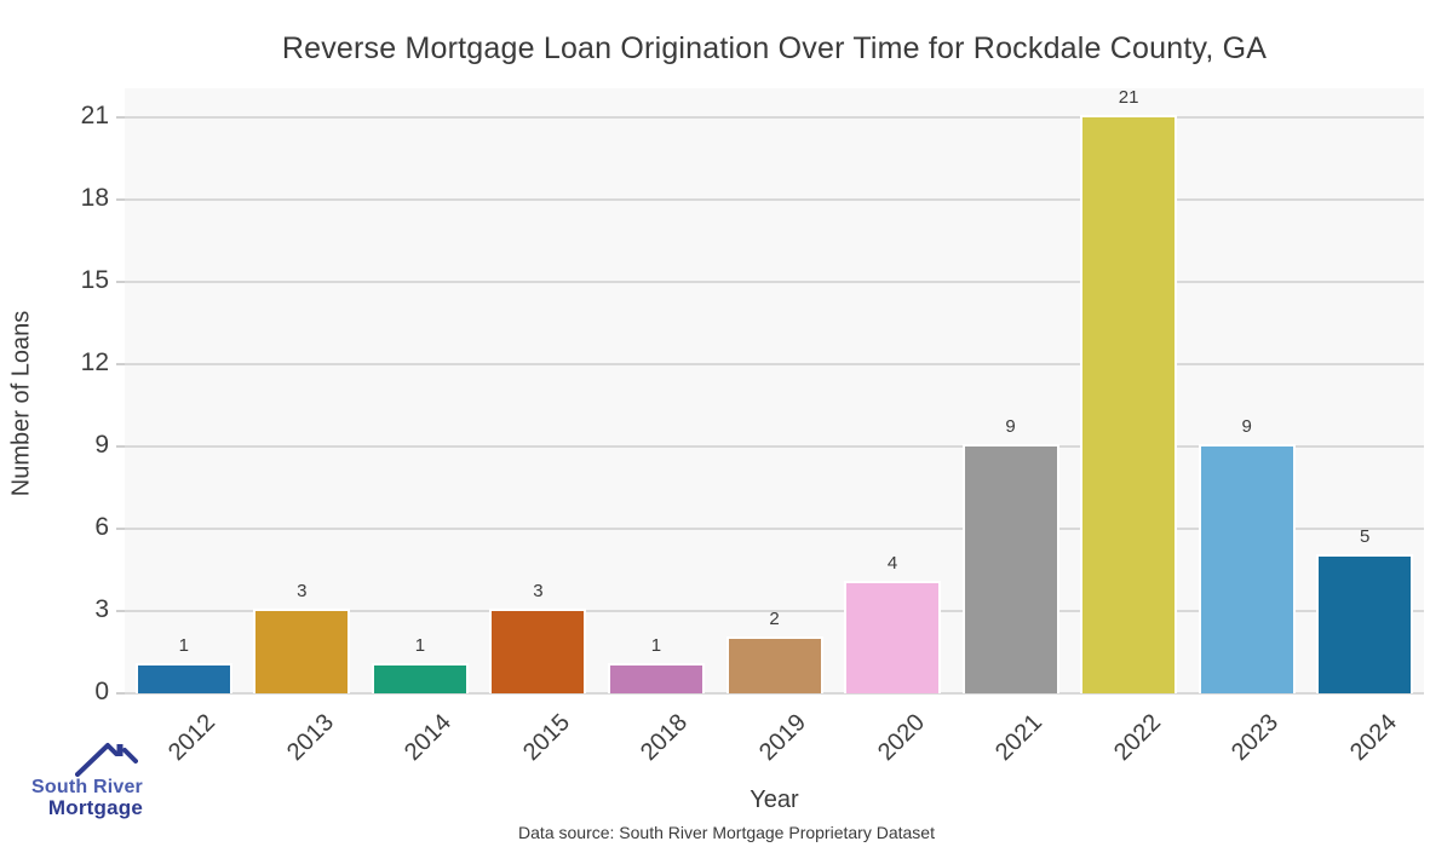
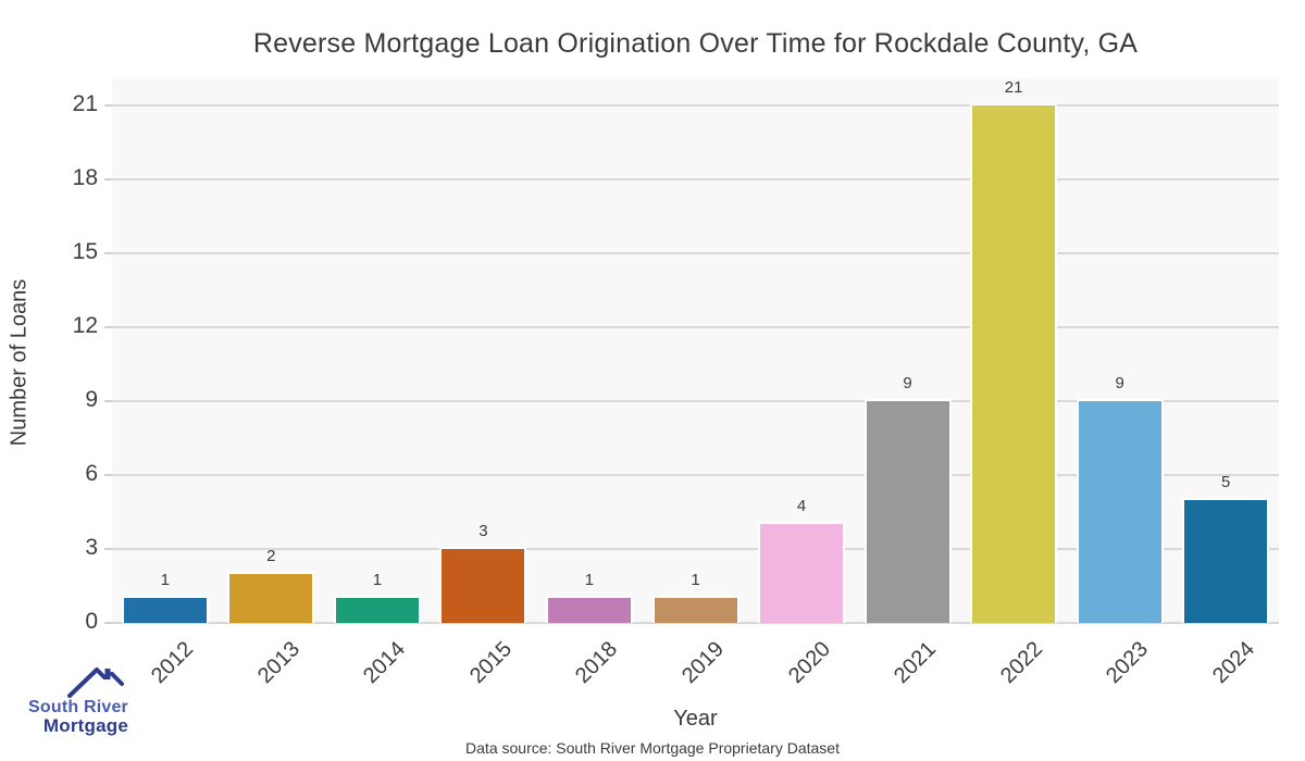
2013: 3 -> 2
2019: 2 -> 1
